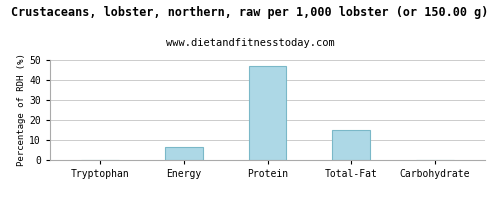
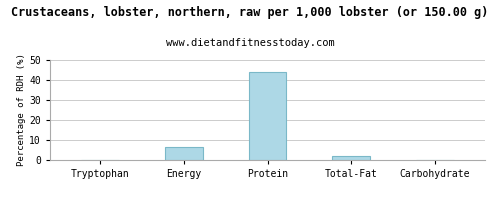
Protein: 47.0 -> 44.0
Total-Fat: 15.0 -> 2.0
